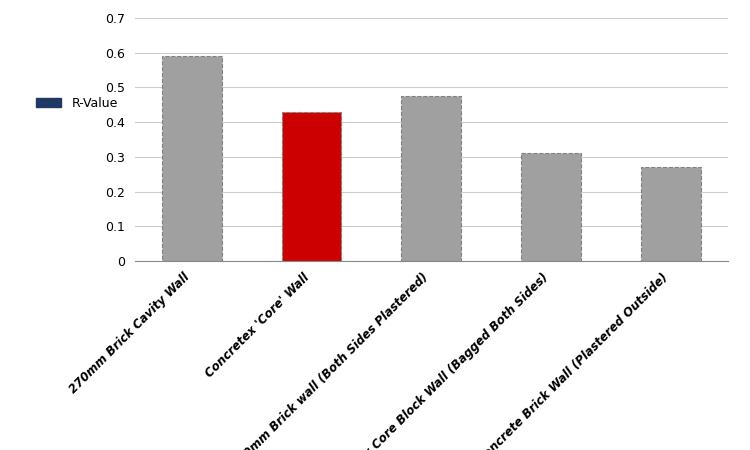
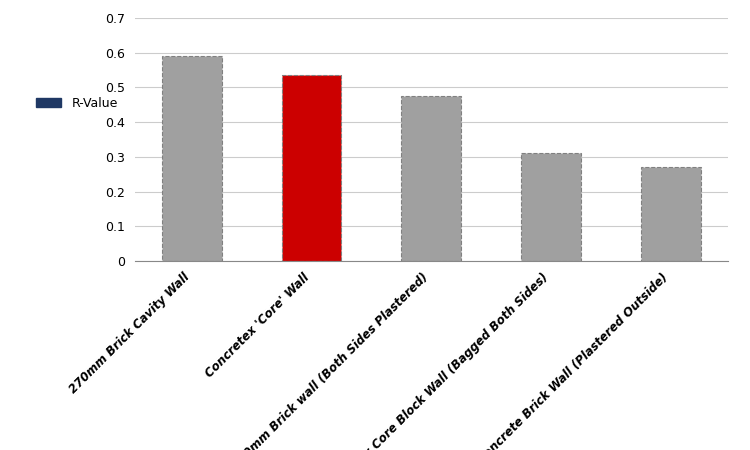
Concretex 'Core' Wall: 0.430 -> 0.535
